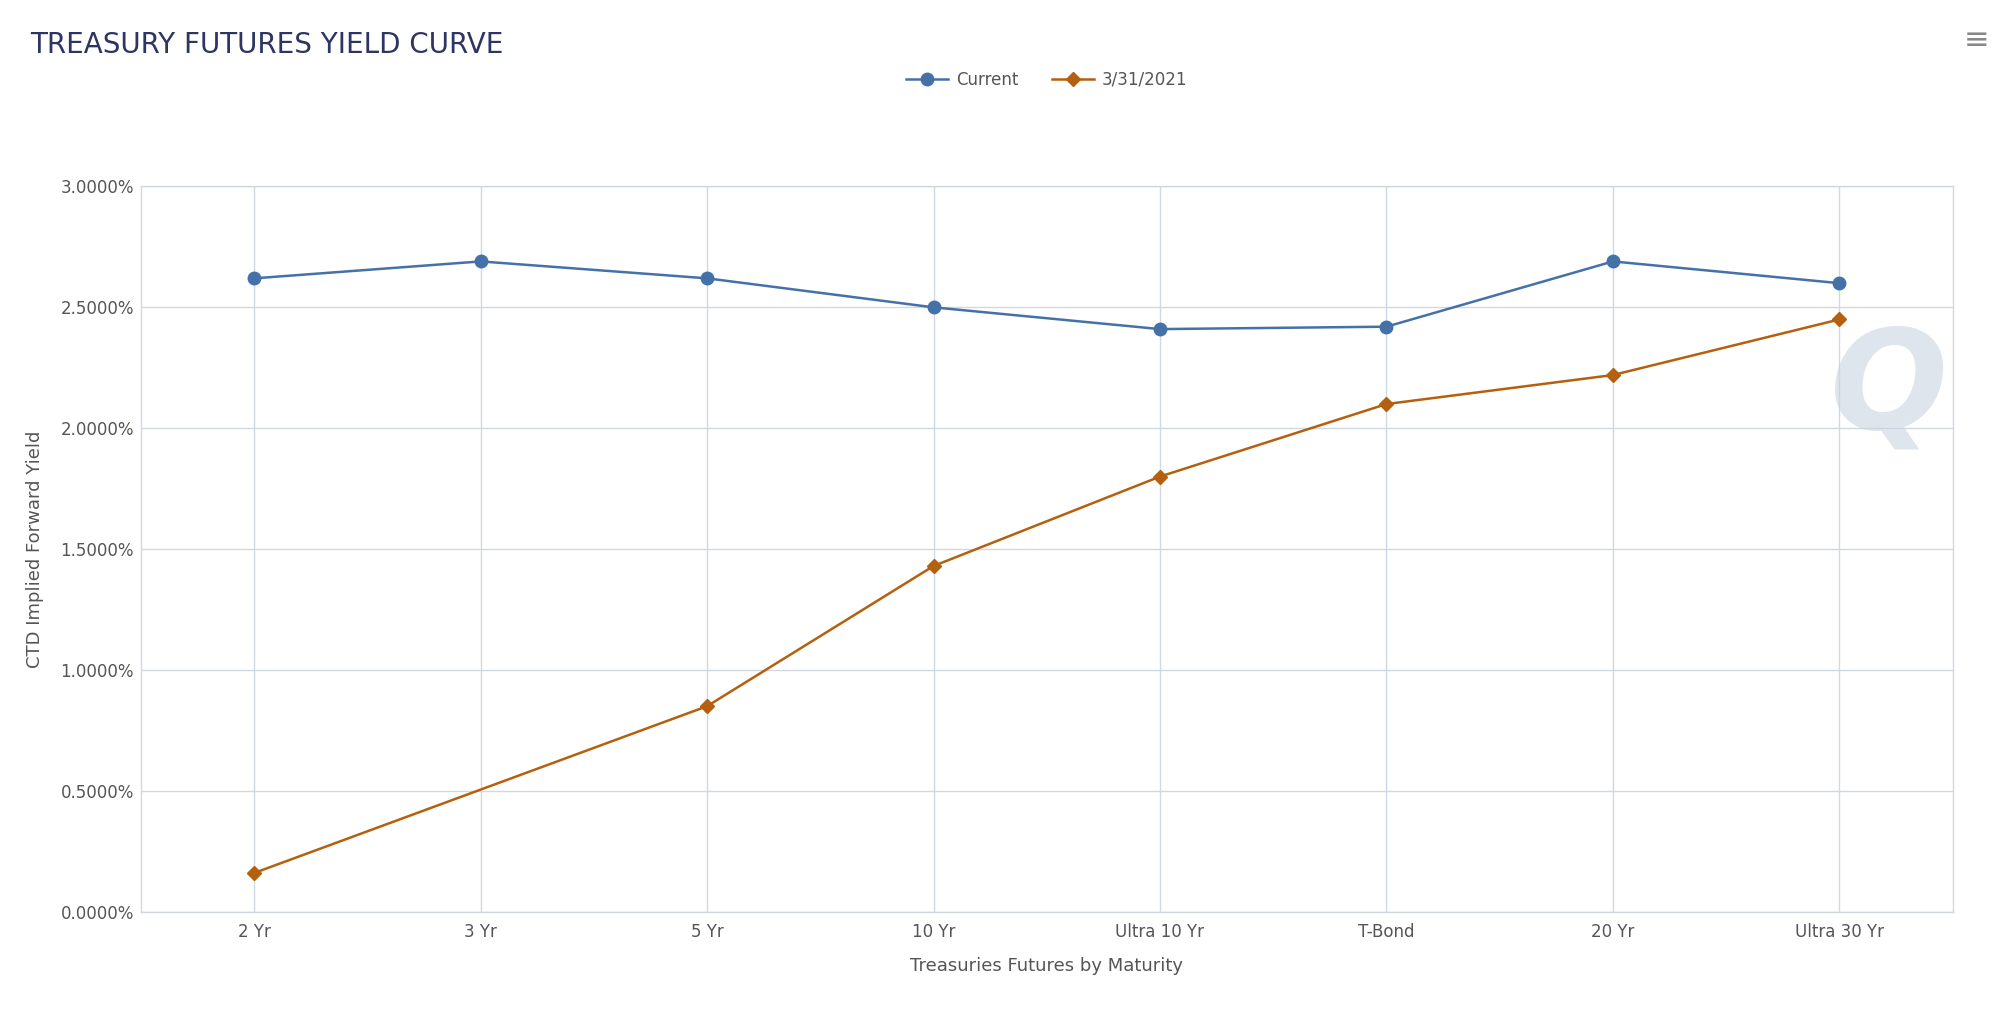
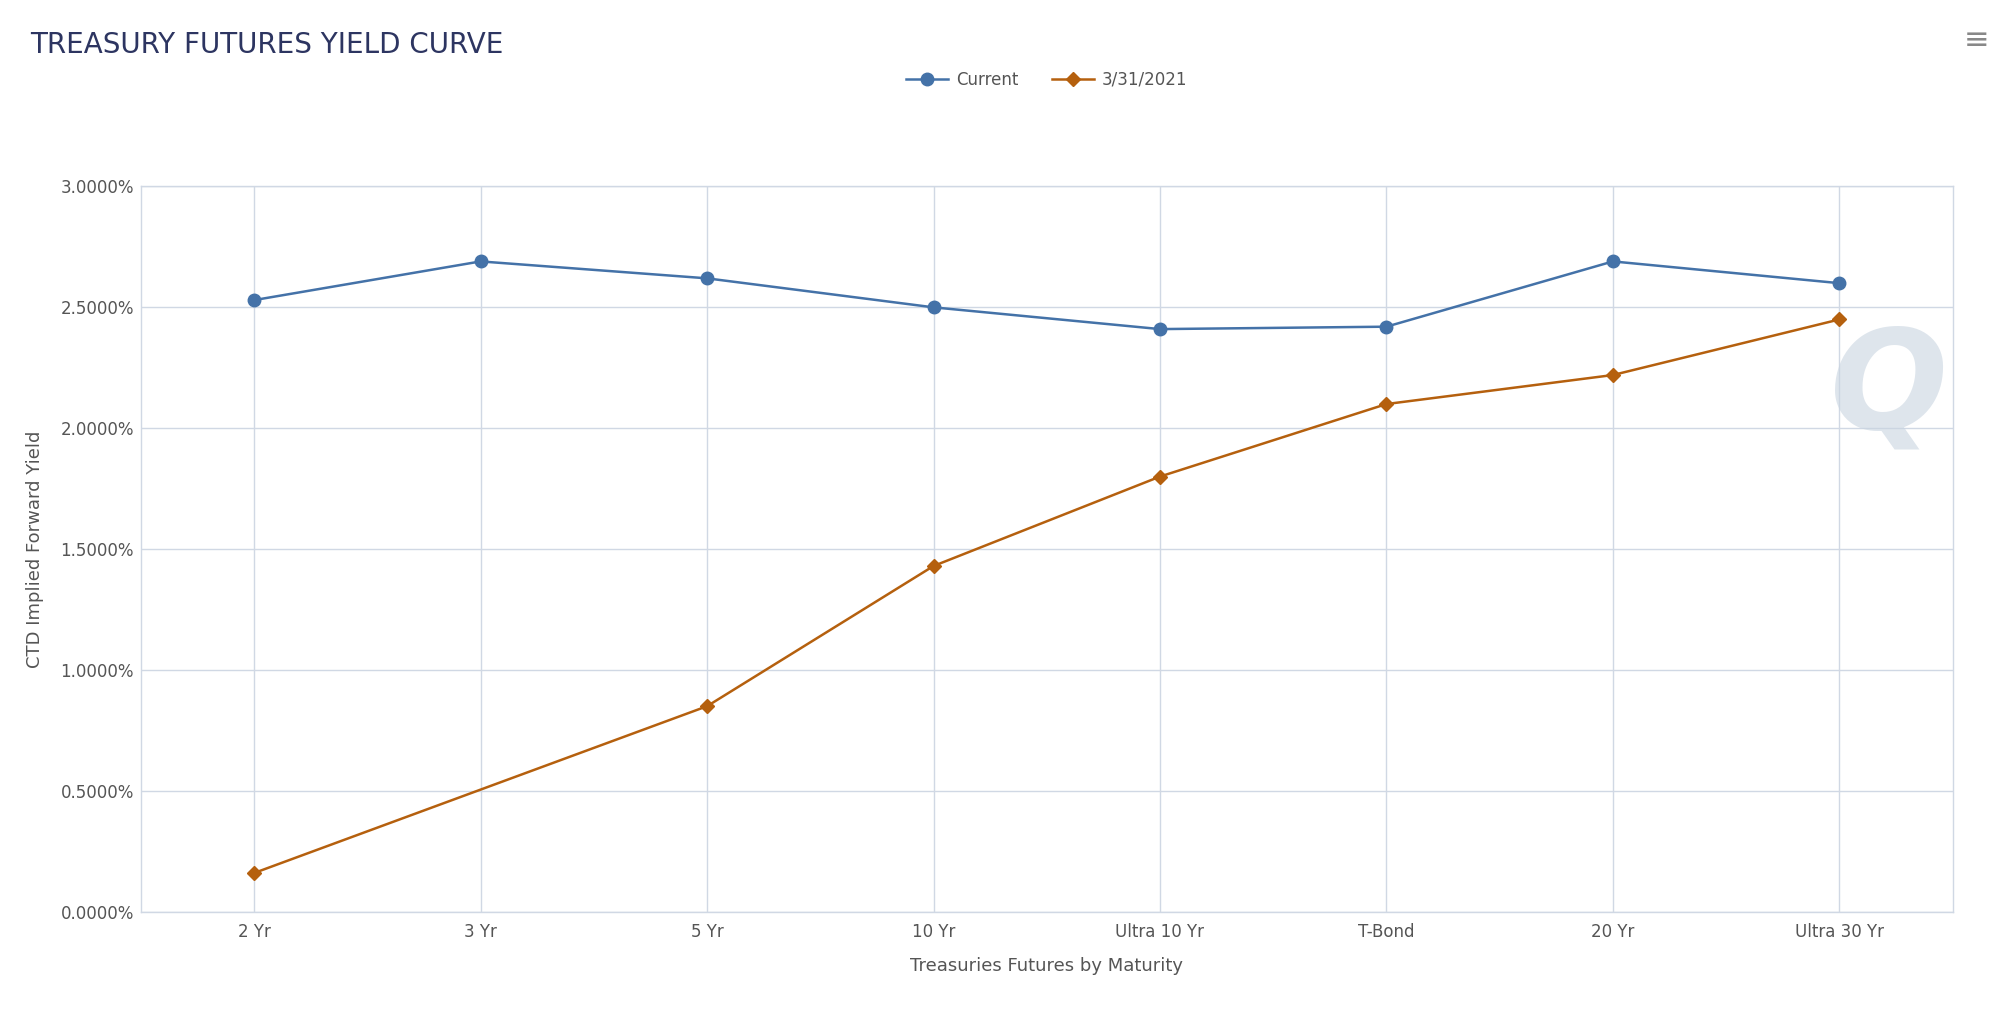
Current/2 Yr: 2.62% -> 2.53%
